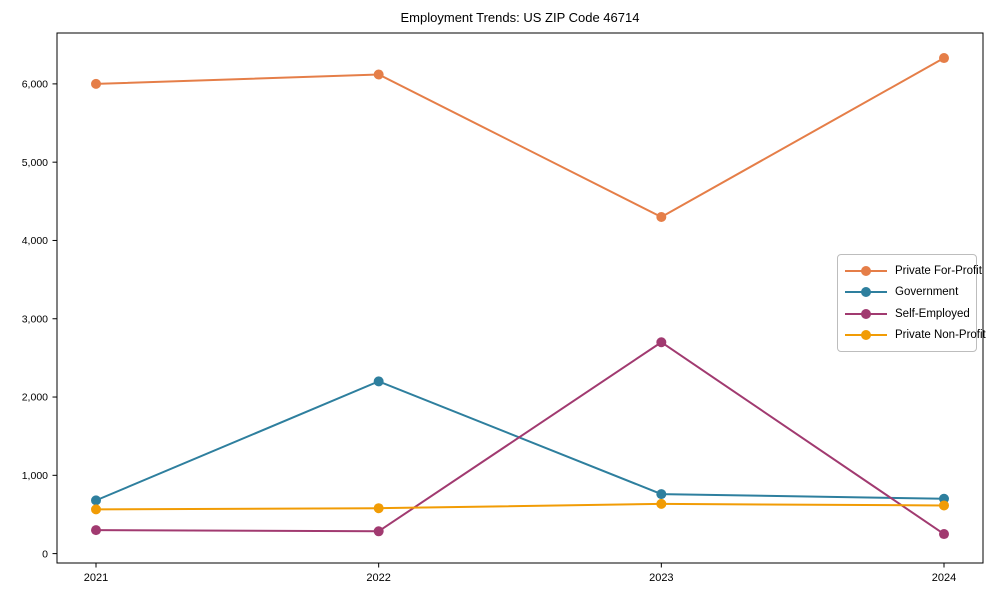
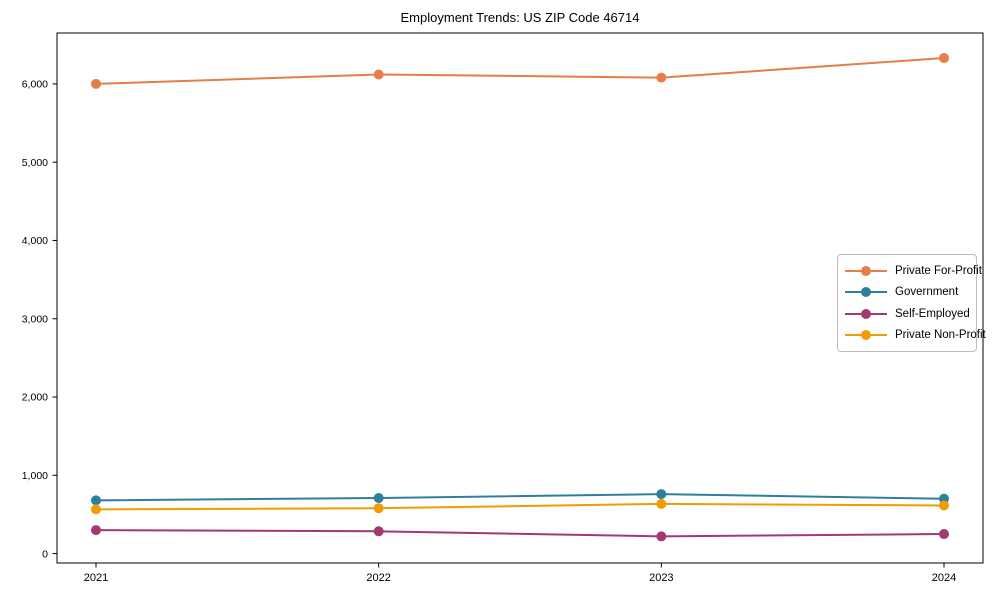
Government/2022: 2200 -> 700
Private For-Profit/2023: 4300 -> 6100
Self-Employed/2023: 2700 -> 200
